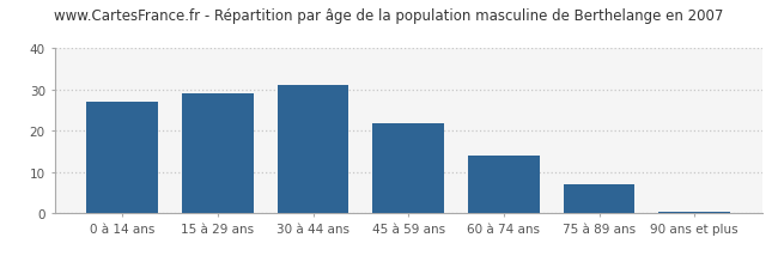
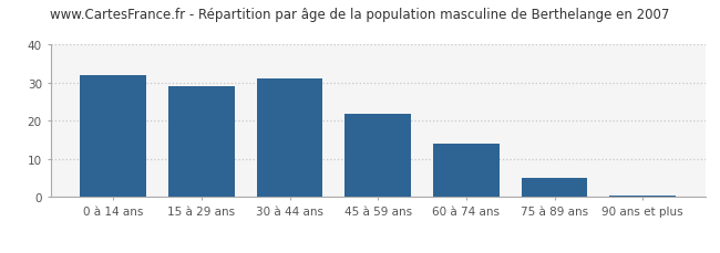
0 à 14 ans: 27.0 -> 32.0
75 à 89 ans: 7.0 -> 5.0
